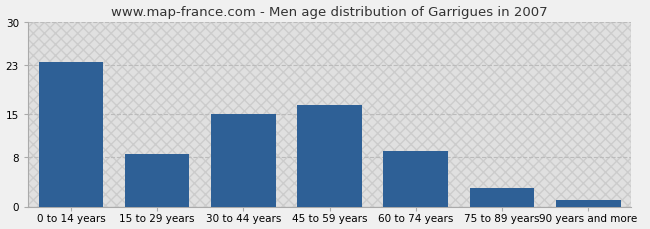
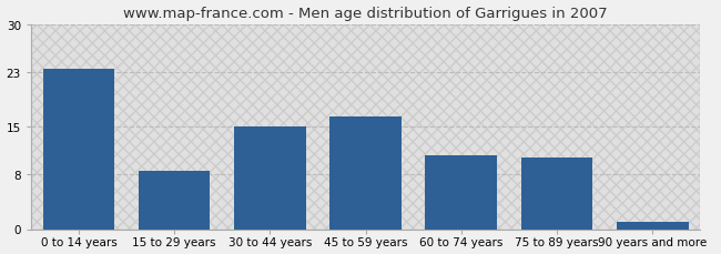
60 to 74 years: 9.0 -> 10.8
75 to 89 years: 3.0 -> 10.4
